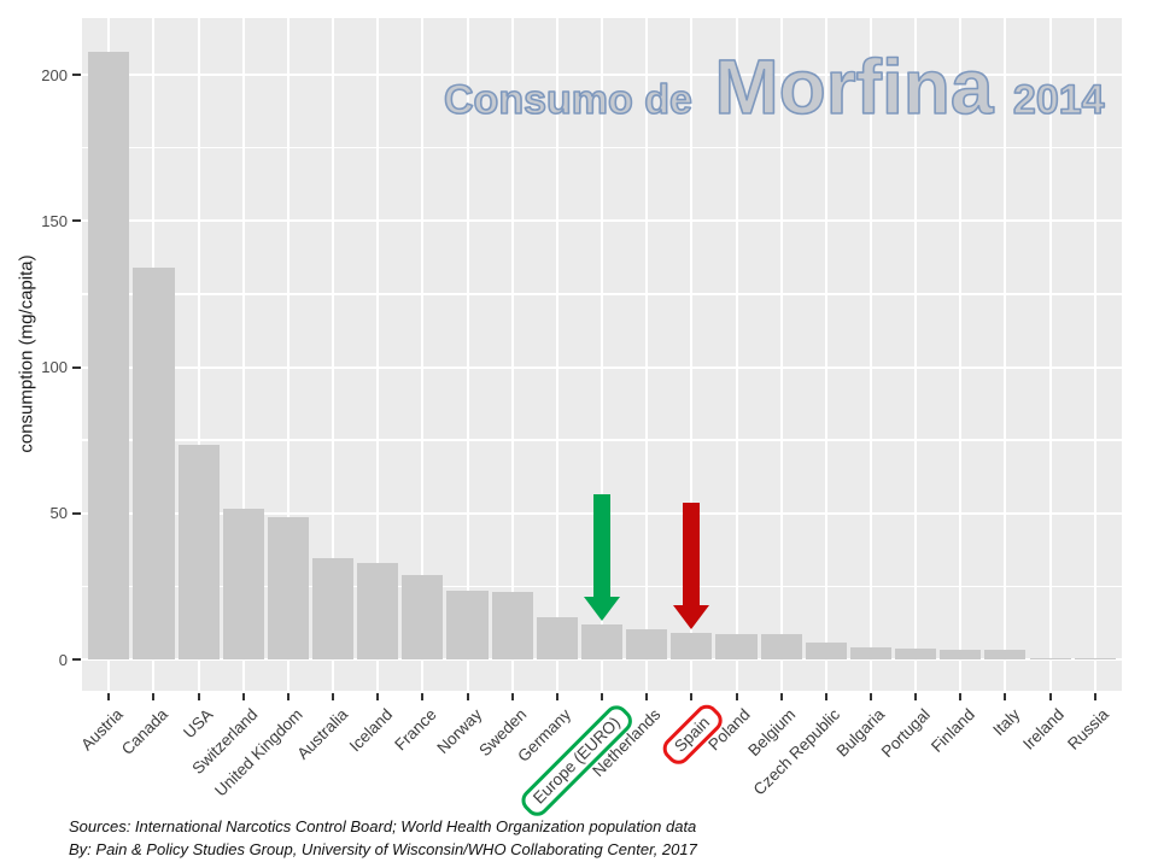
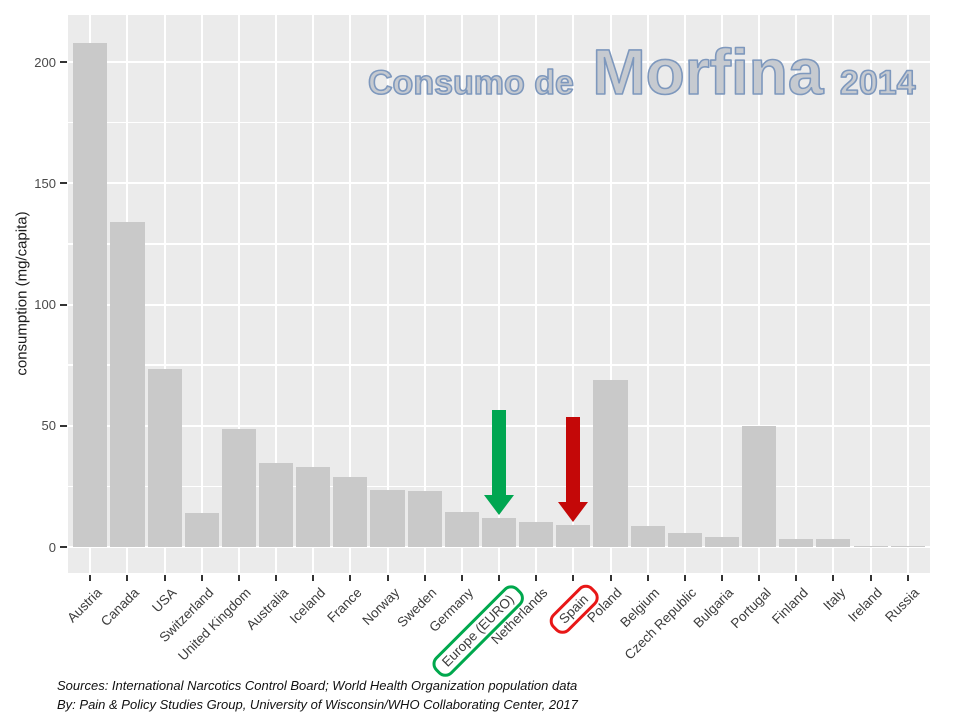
Switzerland: 52 -> 14
Poland: 9 -> 69
Portugal: 4 -> 50
